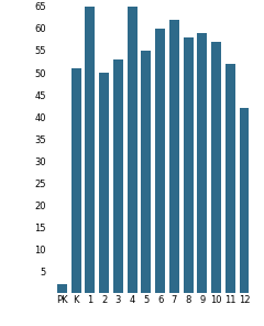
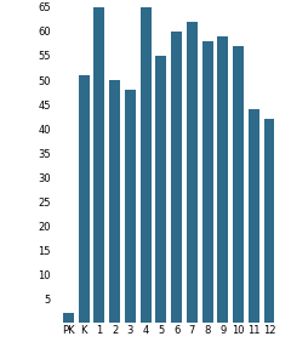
3: 53 -> 48
11: 52 -> 44
